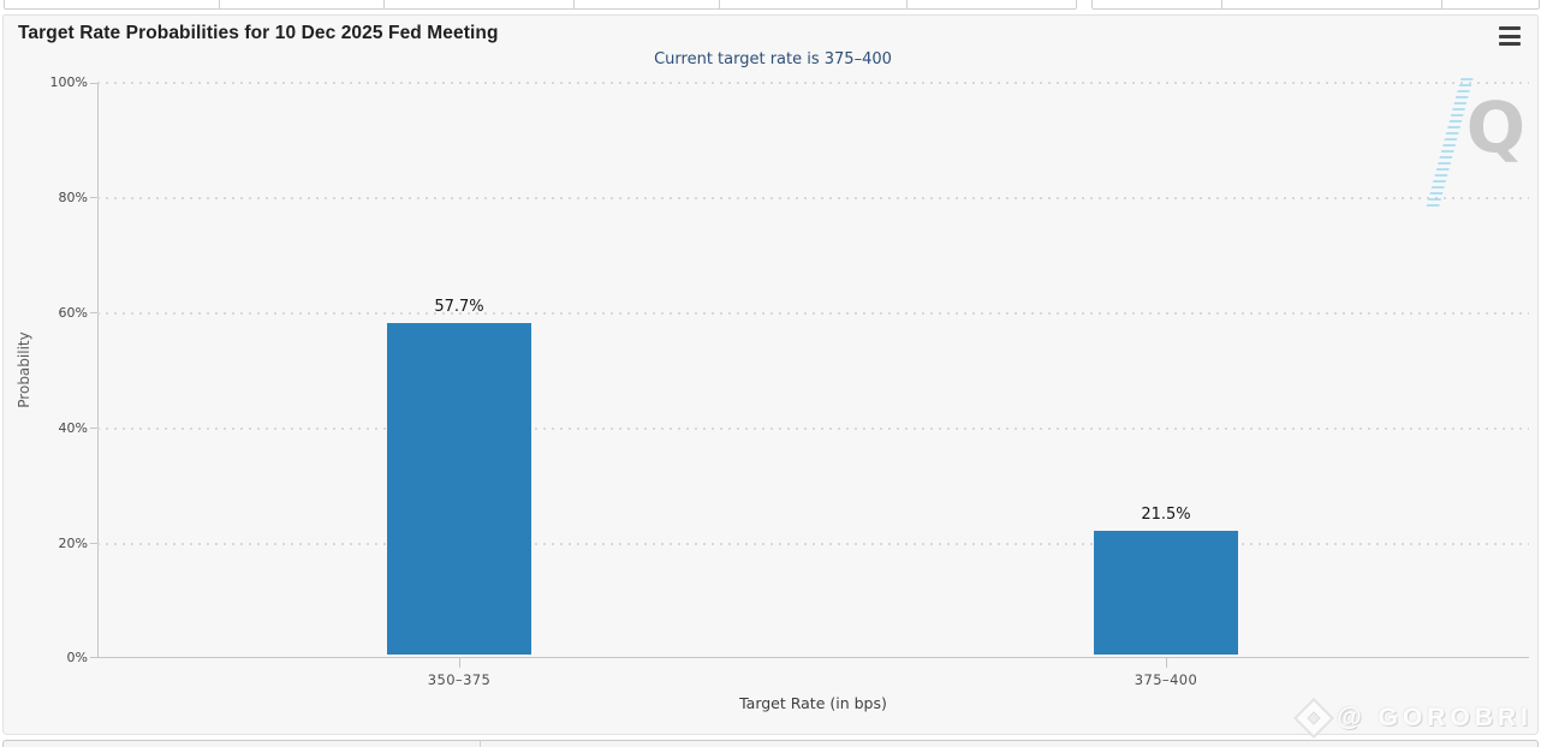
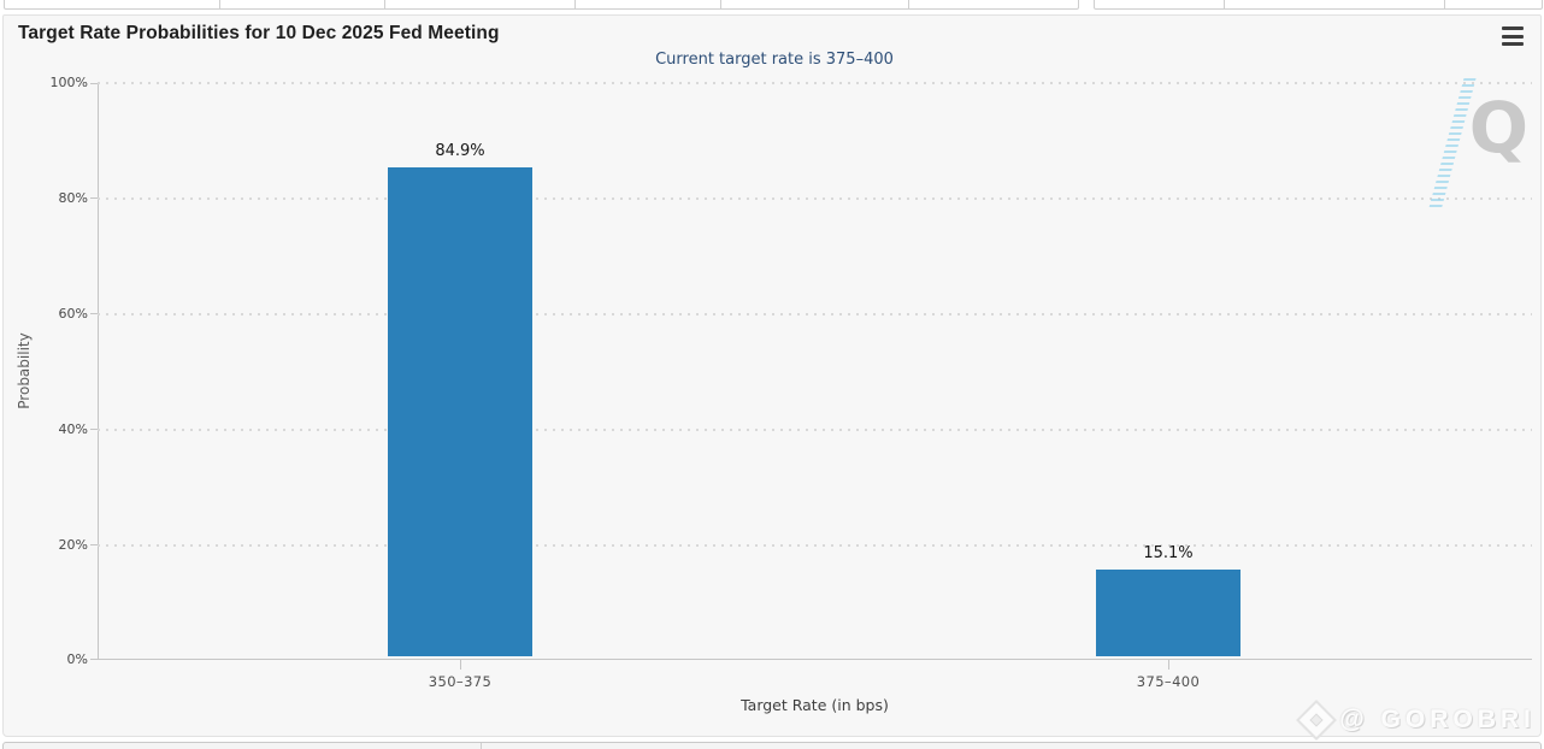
350–375: 57.7% -> 84.9%
375–400: 21.5% -> 15.1%
